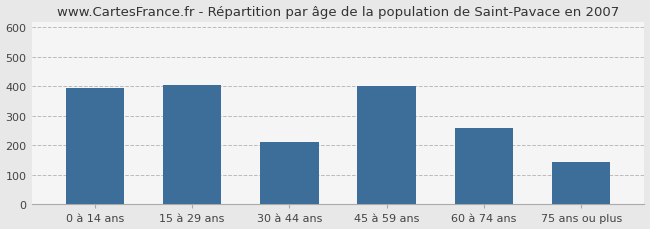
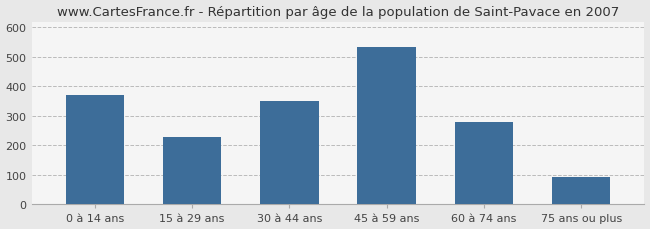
0 à 14 ans: 395 -> 370
15 à 29 ans: 405 -> 228
30 à 44 ans: 210 -> 350
45 à 59 ans: 400 -> 533
60 à 74 ans: 260 -> 280
75 ans ou plus: 145 -> 93
